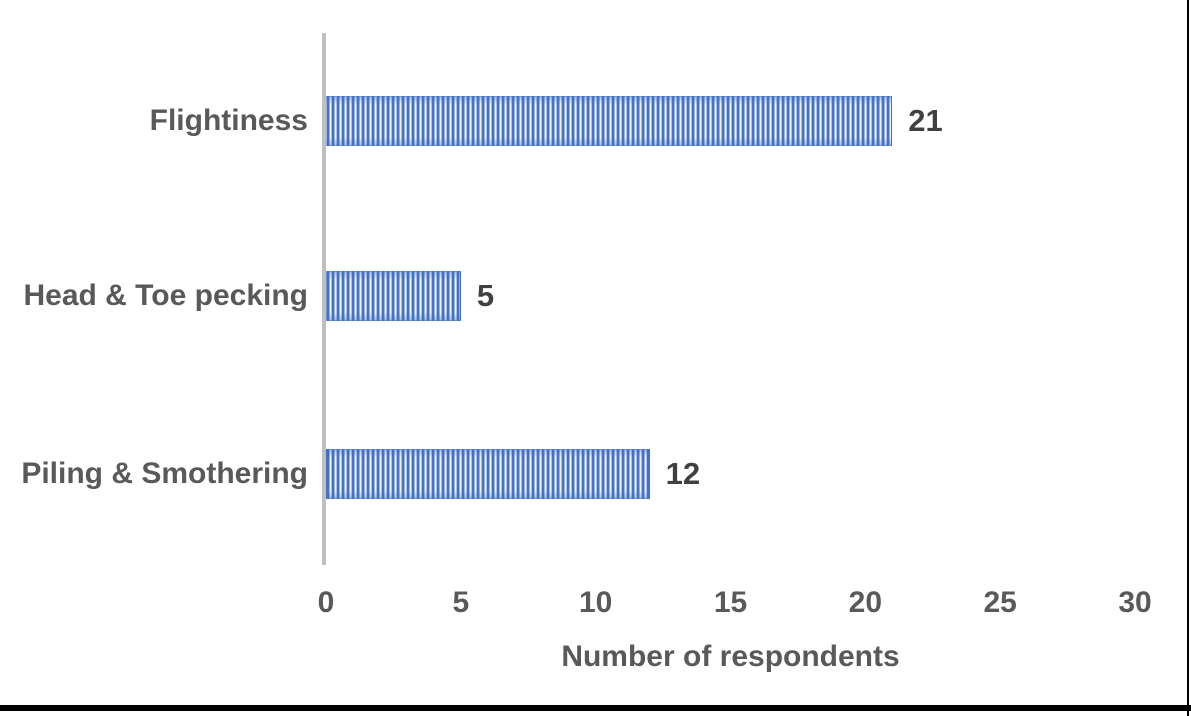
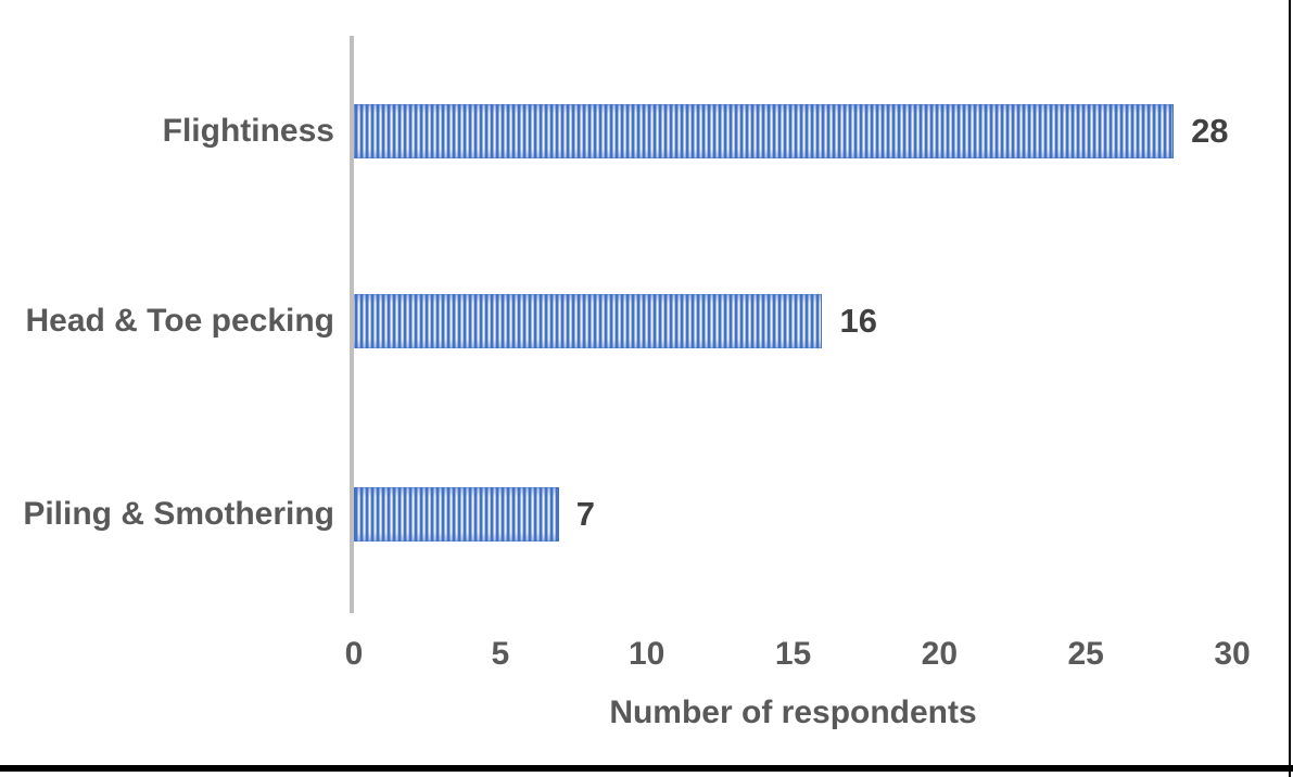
Flightiness: 21 -> 28
Head & Toe pecking: 5 -> 16
Piling & Smothering: 12 -> 7
